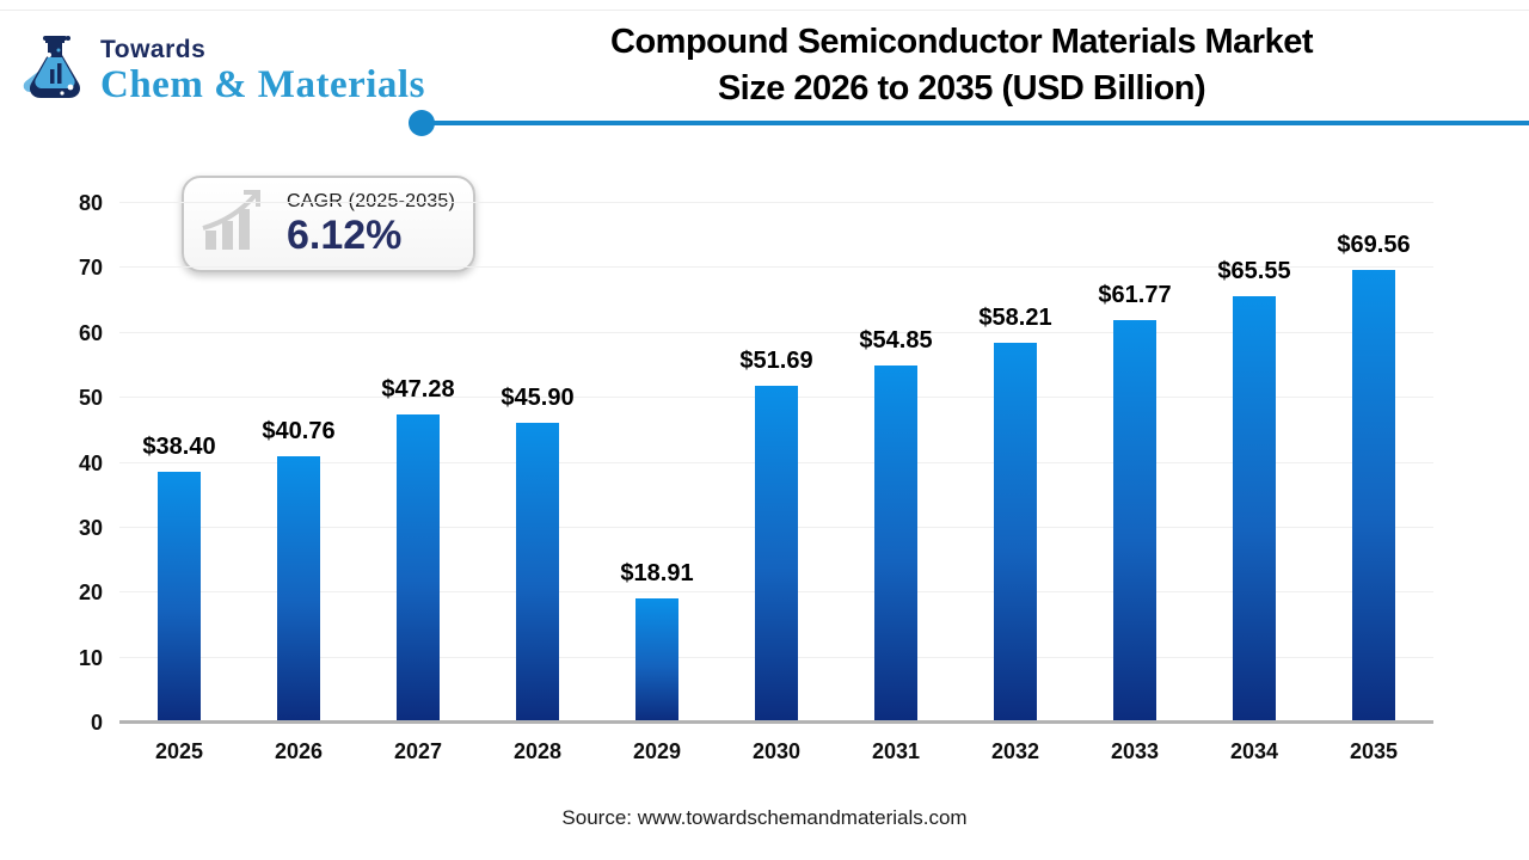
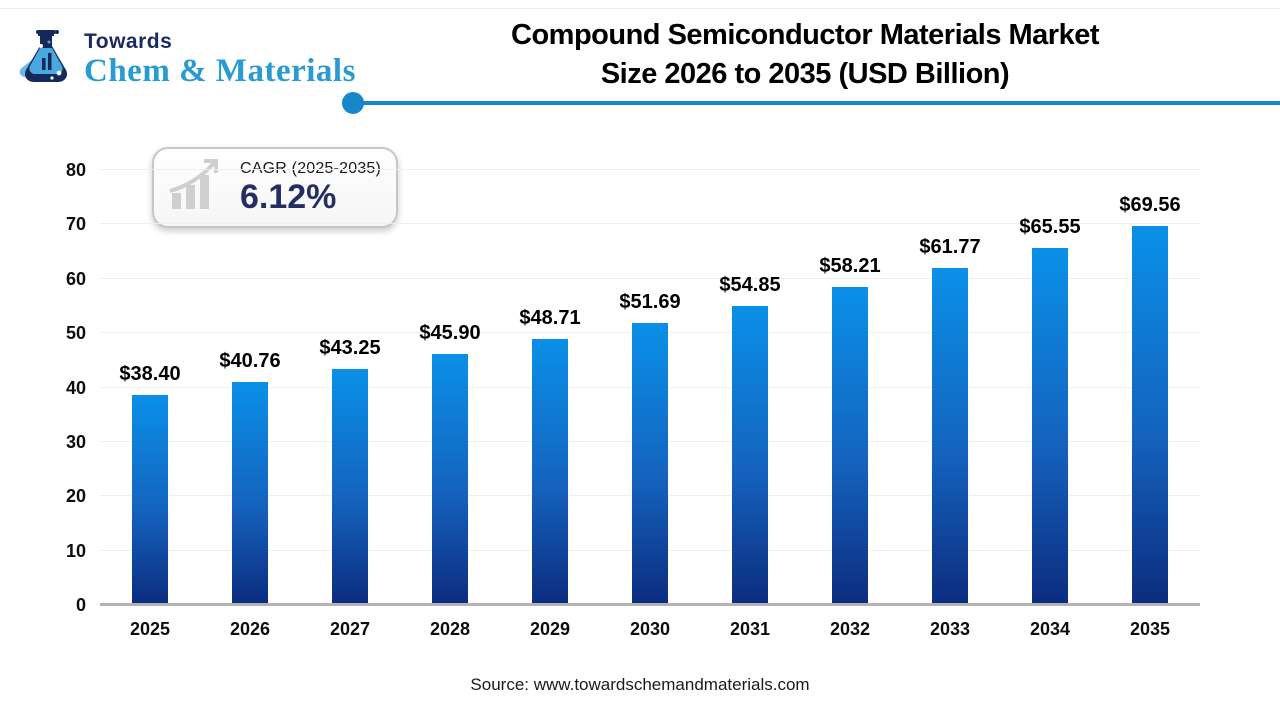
2027: $47.28 -> $43.25
2029: $18.91 -> $48.71
